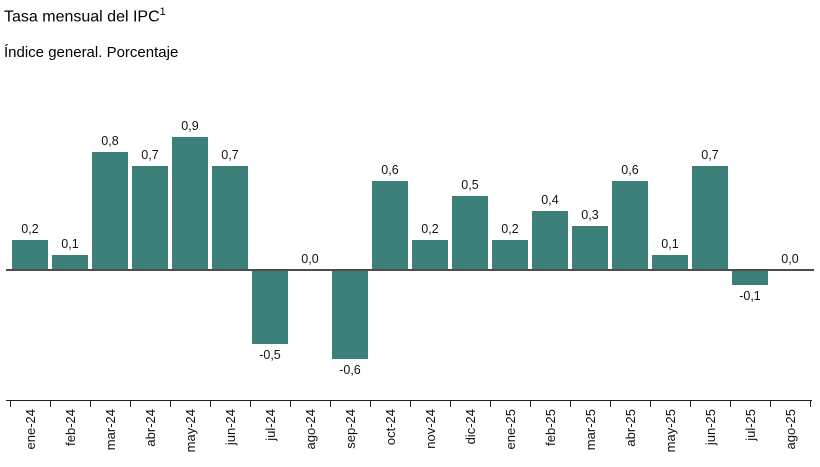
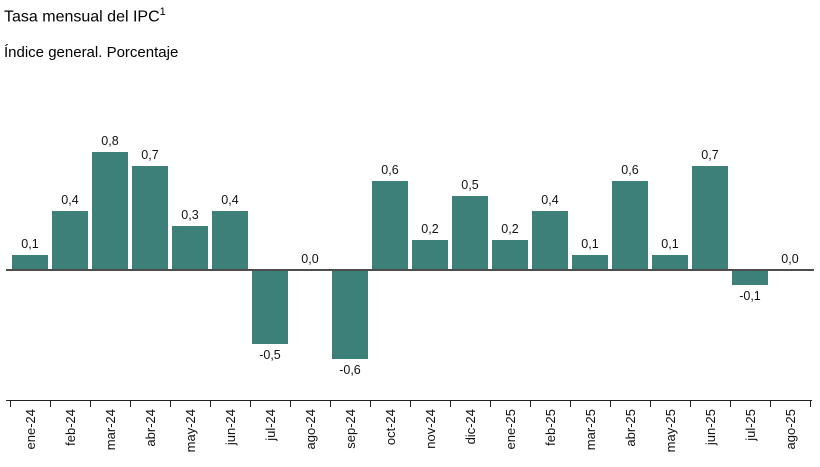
ene-24: 0,2 -> 0,1
feb-24: 0,1 -> 0,4
may-24: 0,9 -> 0,3
jun-24: 0,7 -> 0,4
mar-25: 0,3 -> 0,1
